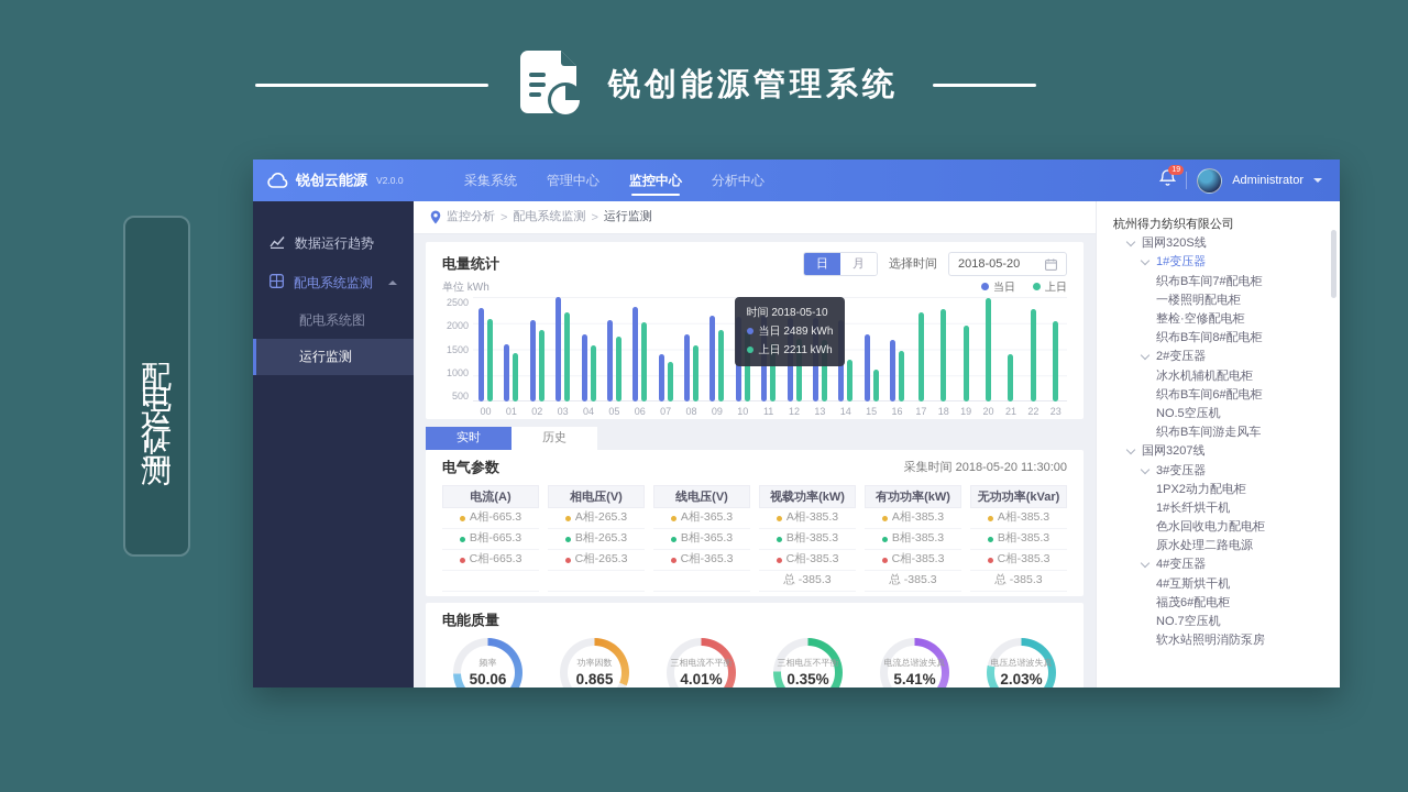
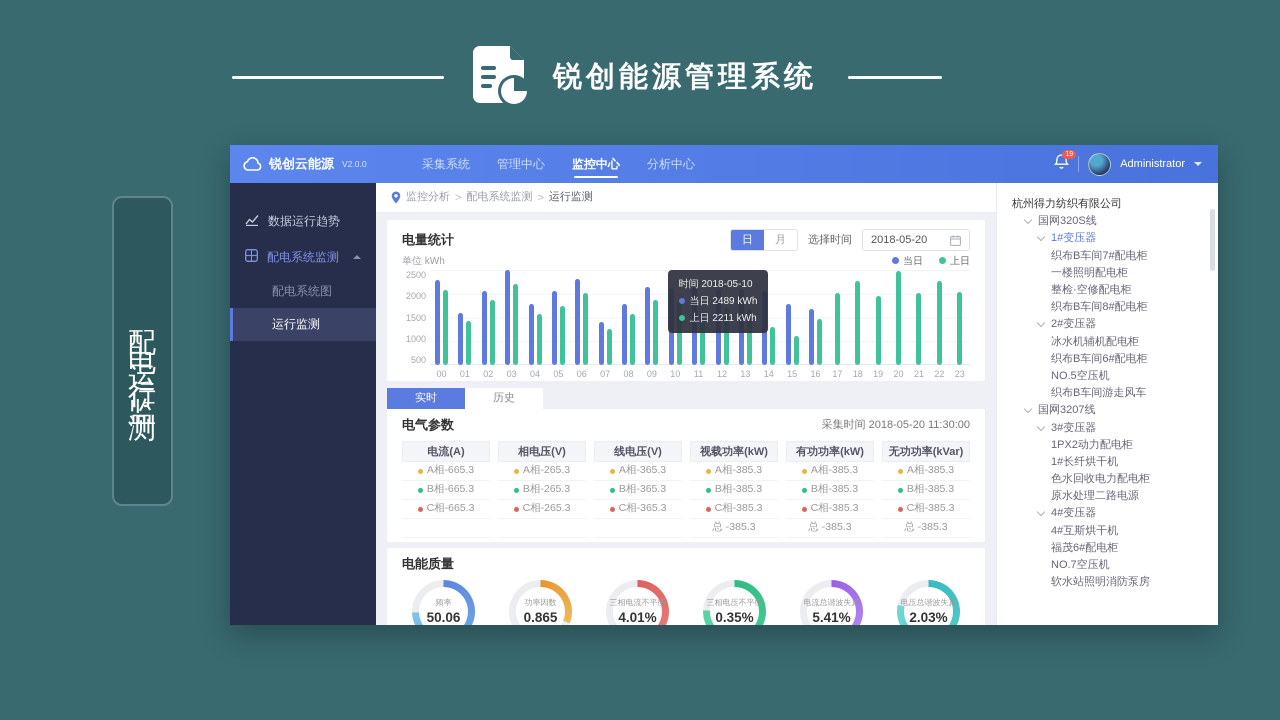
上日/17: 2200 -> 2000
上日/21: 1400 -> 2000
